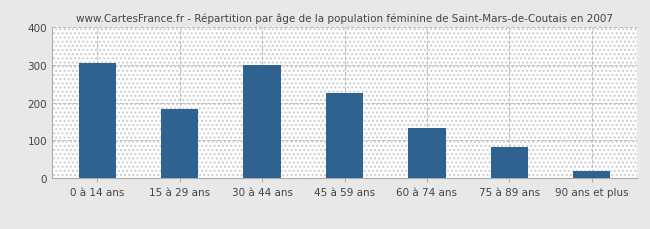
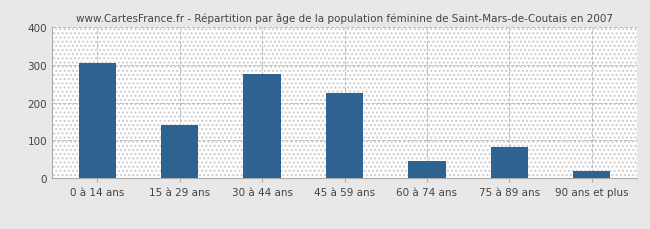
15 à 29 ans: 184 -> 140
30 à 44 ans: 299 -> 275
60 à 74 ans: 132 -> 45
